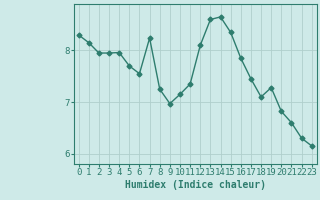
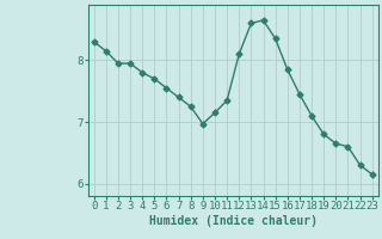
4: 7.96 -> 7.80
7: 8.24 -> 7.40
19: 7.28 -> 6.80
20: 6.82 -> 6.65
